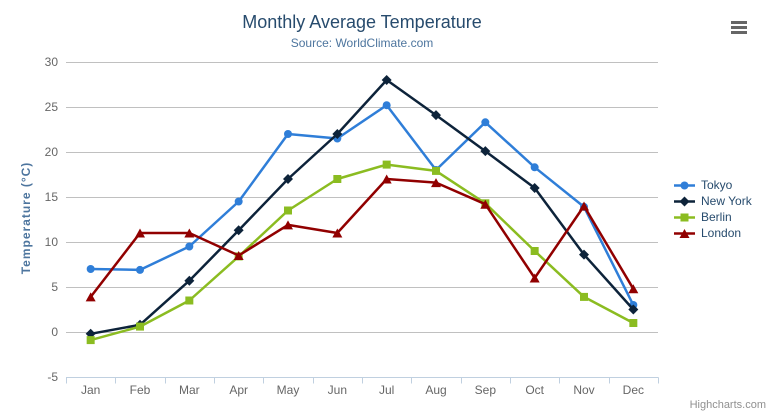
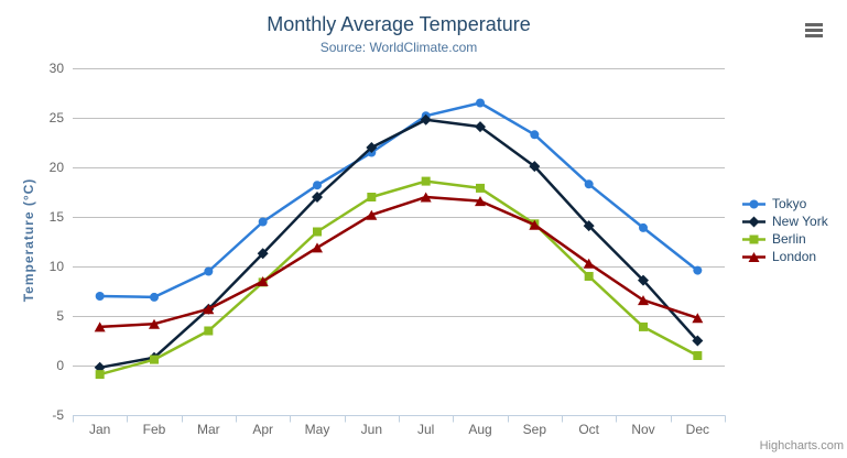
London/Feb: 11 -> 4
London/Mar: 11 -> 6
Tokyo/May: 22 -> 18
London/Jun: 11 -> 15
New York/Jul: 28 -> 25
Tokyo/Aug: 18 -> 26
New York/Oct: 16 -> 14
London/Oct: 6 -> 10
London/Nov: 14 -> 7
Tokyo/Dec: 3 -> 10
